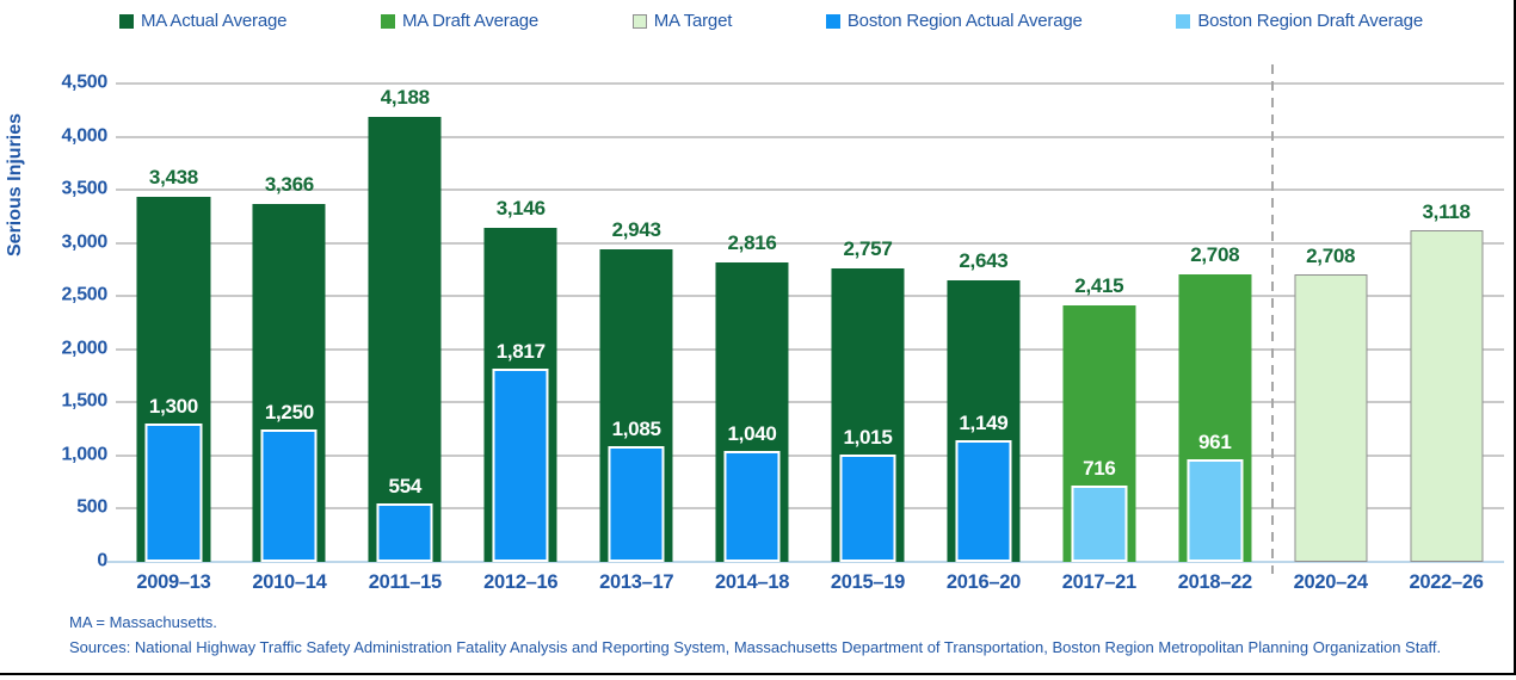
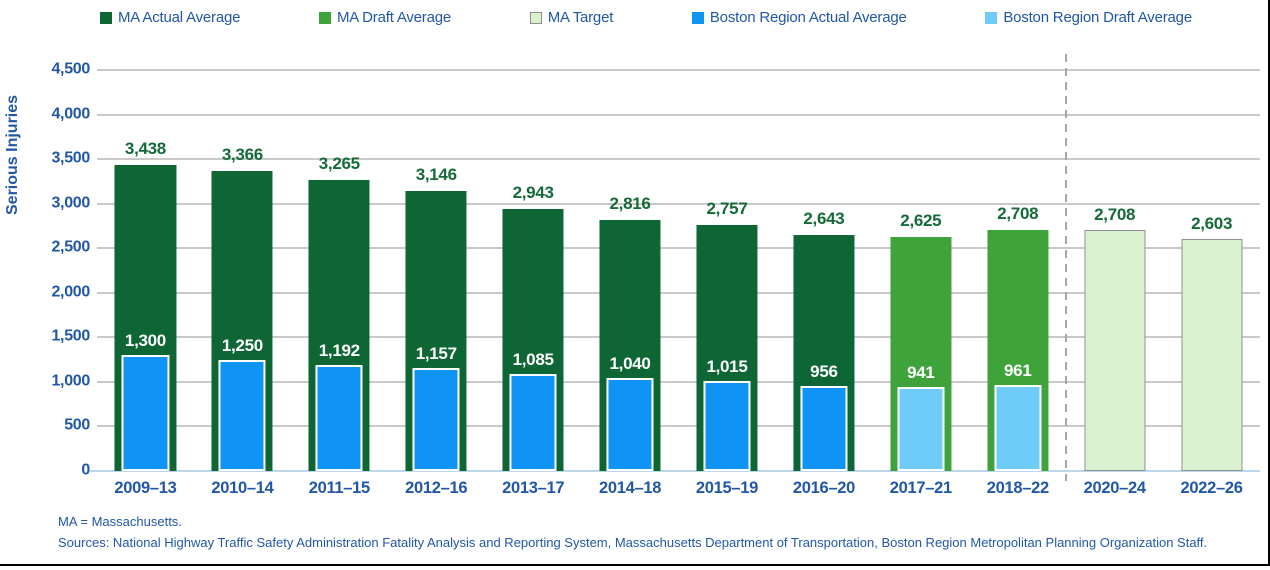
MA Actual Average/2011–15: 4,188 -> 3,265
Boston Region Actual Average/2011–15: 554 -> 1,192
Boston Region Actual Average/2012–16: 1,817 -> 1,157
Boston Region Actual Average/2016–20: 1,149 -> 956
MA Draft Average/2017–21: 2,415 -> 2,625
Boston Region Draft Average/2017–21: 716 -> 941
MA Target/2022–26: 3,118 -> 2,603
